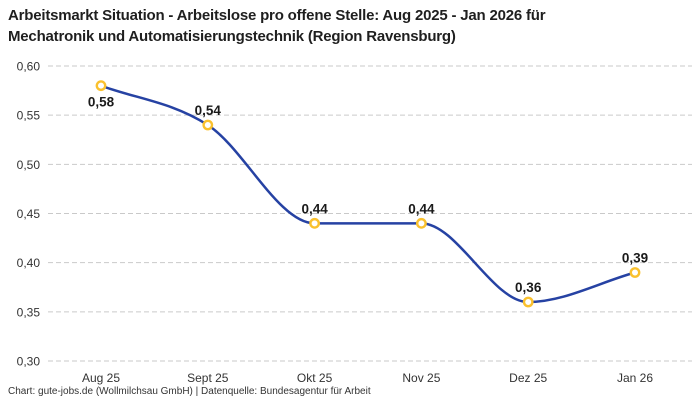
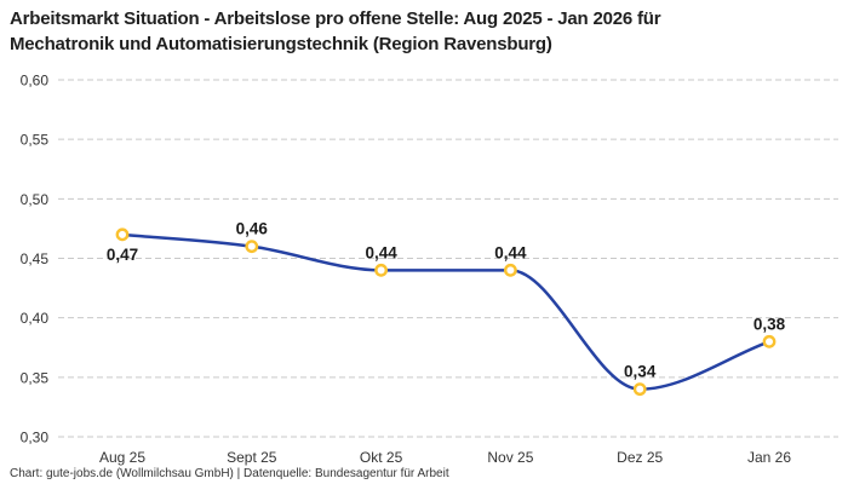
Aug 25: 0,58 -> 0,47
Sept 25: 0,54 -> 0,46
Dez 25: 0,36 -> 0,34
Jan 26: 0,39 -> 0,38
